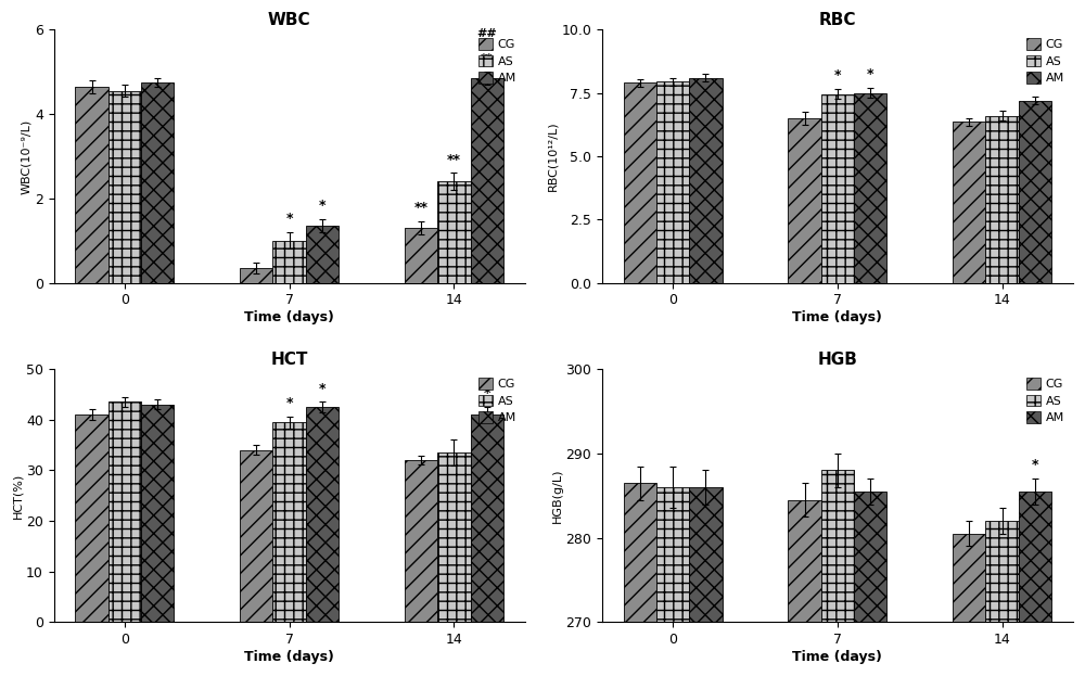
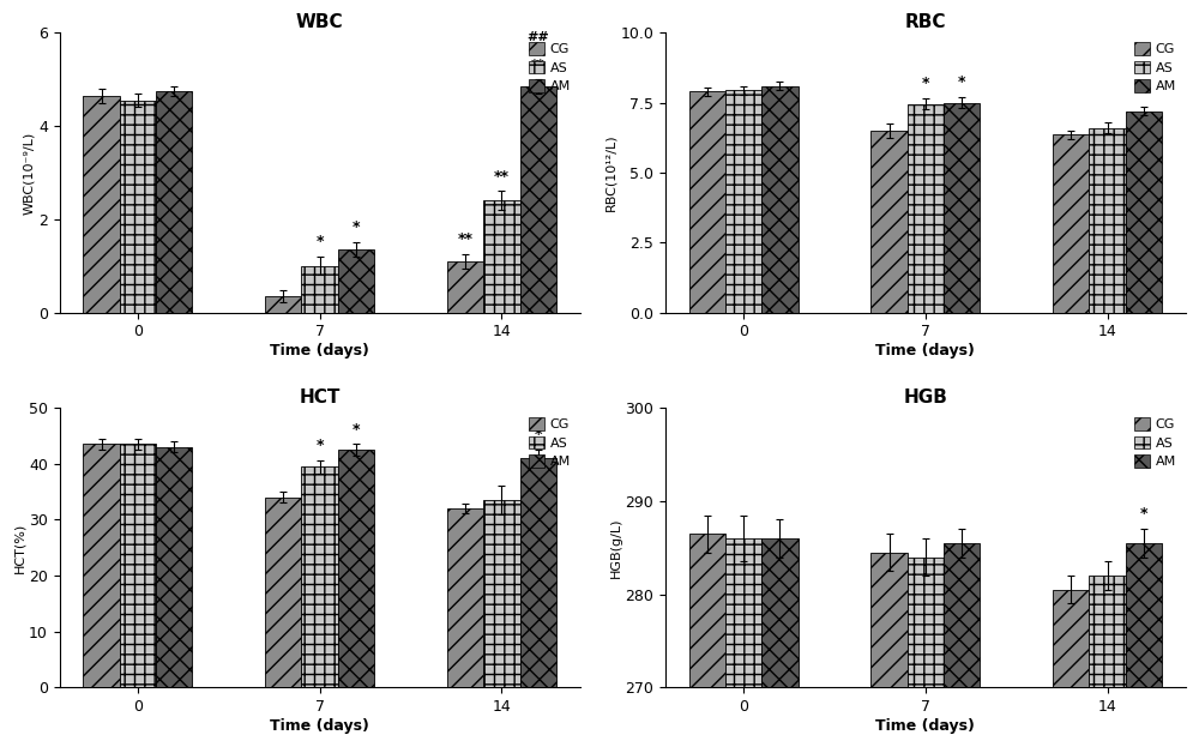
WBC/CG/14: 1.30 -> 1.10
HCT/CG/0: 41.0 -> 43.5
HGB/AS/7: 288 -> 284
